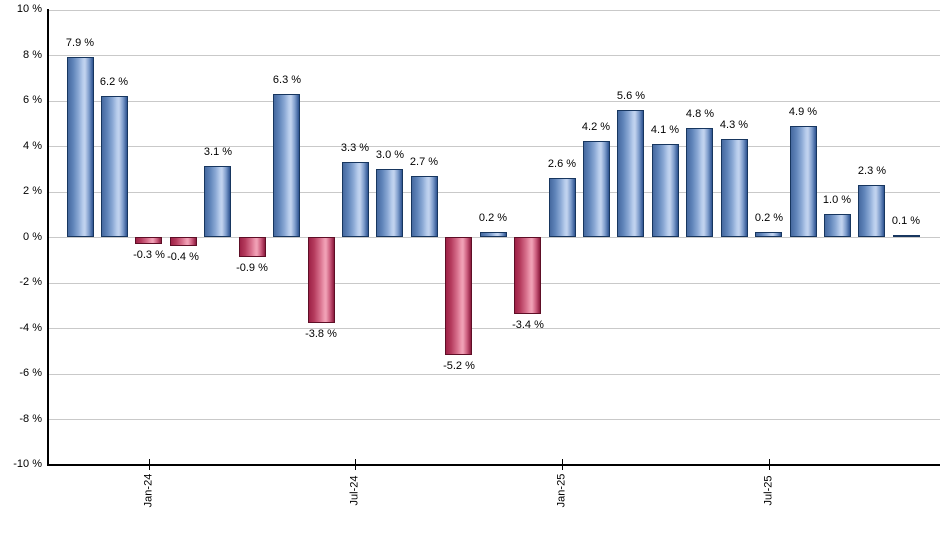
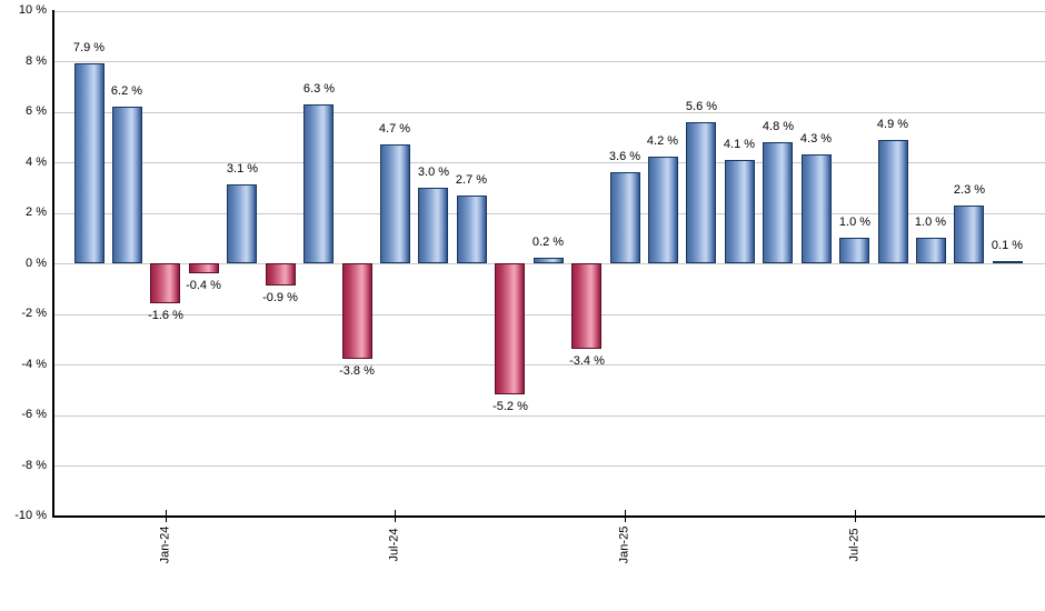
Jan-24: -0.3 -> -1.6
Jul-24: 3.3 -> 4.7
Jan-25: 2.6 -> 3.6
Jul-25: 0.2 -> 1.0
